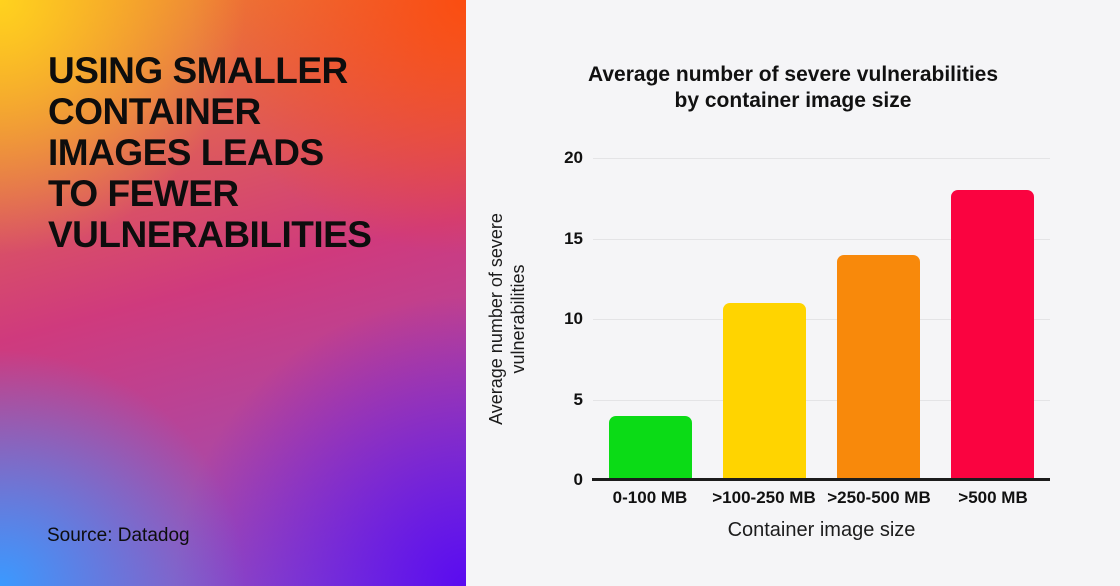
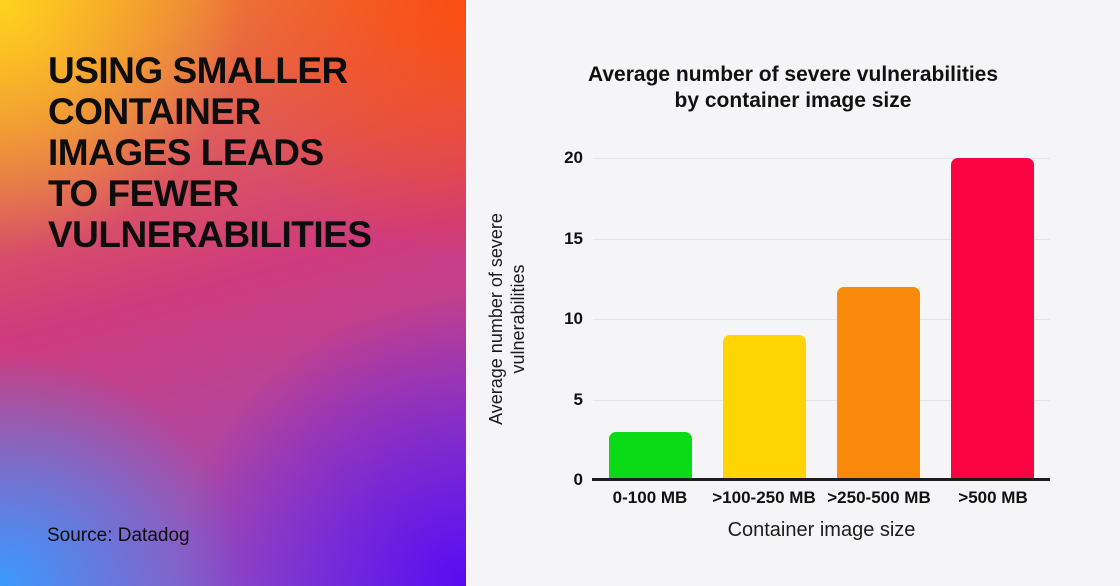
0-100 MB: 4 -> 3
>100-250 MB: 11 -> 9
>250-500 MB: 14 -> 12
>500 MB: 18 -> 20
